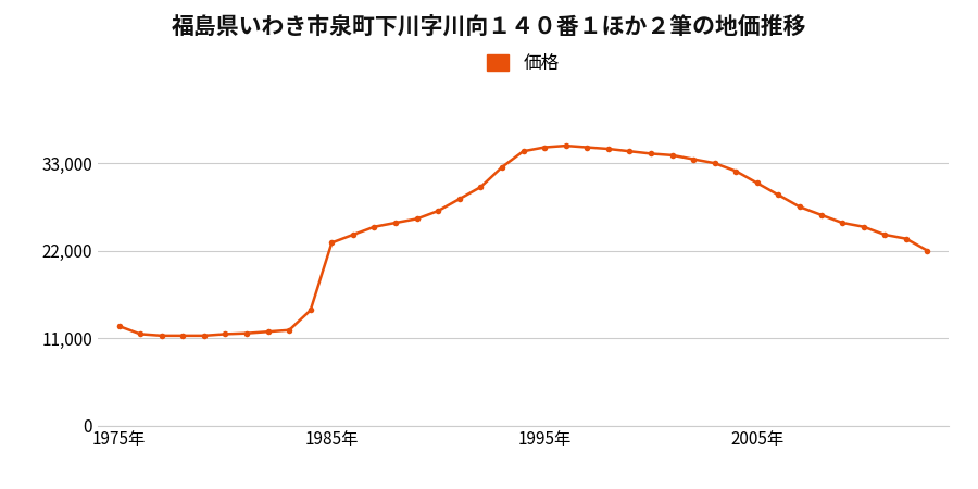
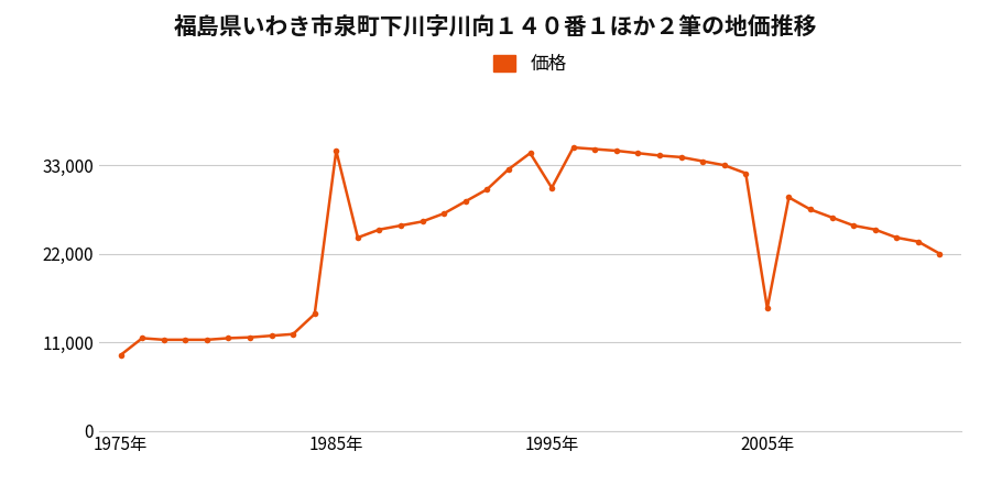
1975年: 12,500 -> 9,400
1985年: 23,000 -> 34,800
1995年: 35,000 -> 30,200
2005年: 30,500 -> 15,200
